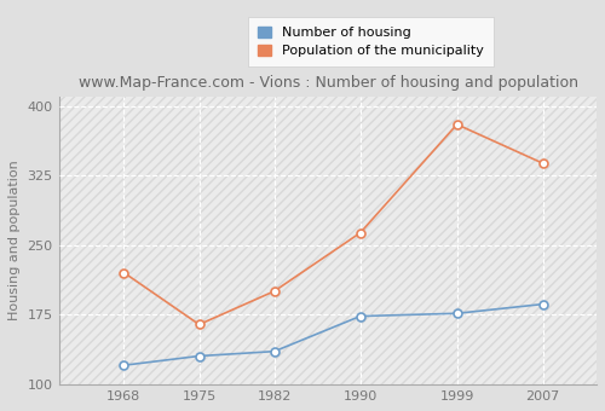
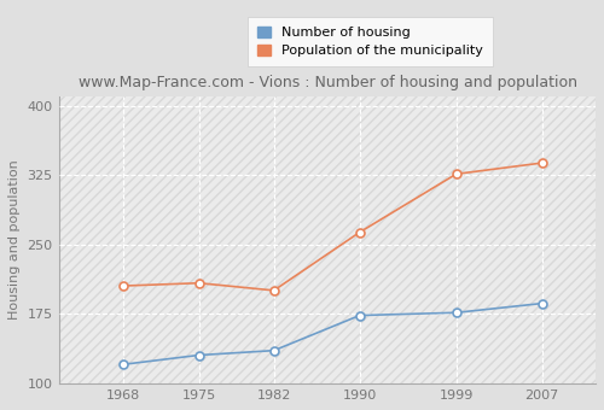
Population of the municipality/1968: 220 -> 205
Population of the municipality/1975: 164 -> 208
Population of the municipality/1999: 380 -> 326
